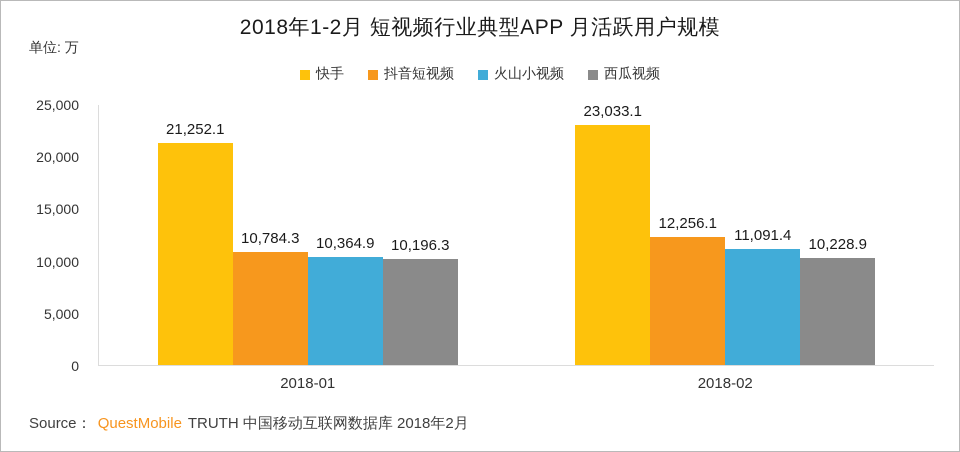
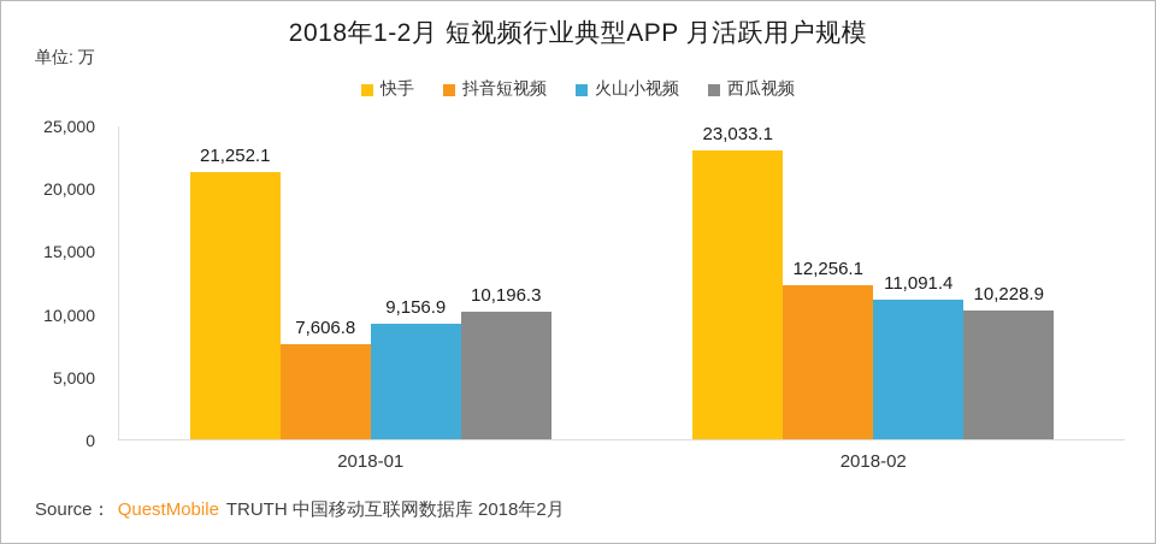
抖音短视频/2018-01: 10,784.3 -> 7,606.8
火山小视频/2018-01: 10,364.9 -> 9,156.9
